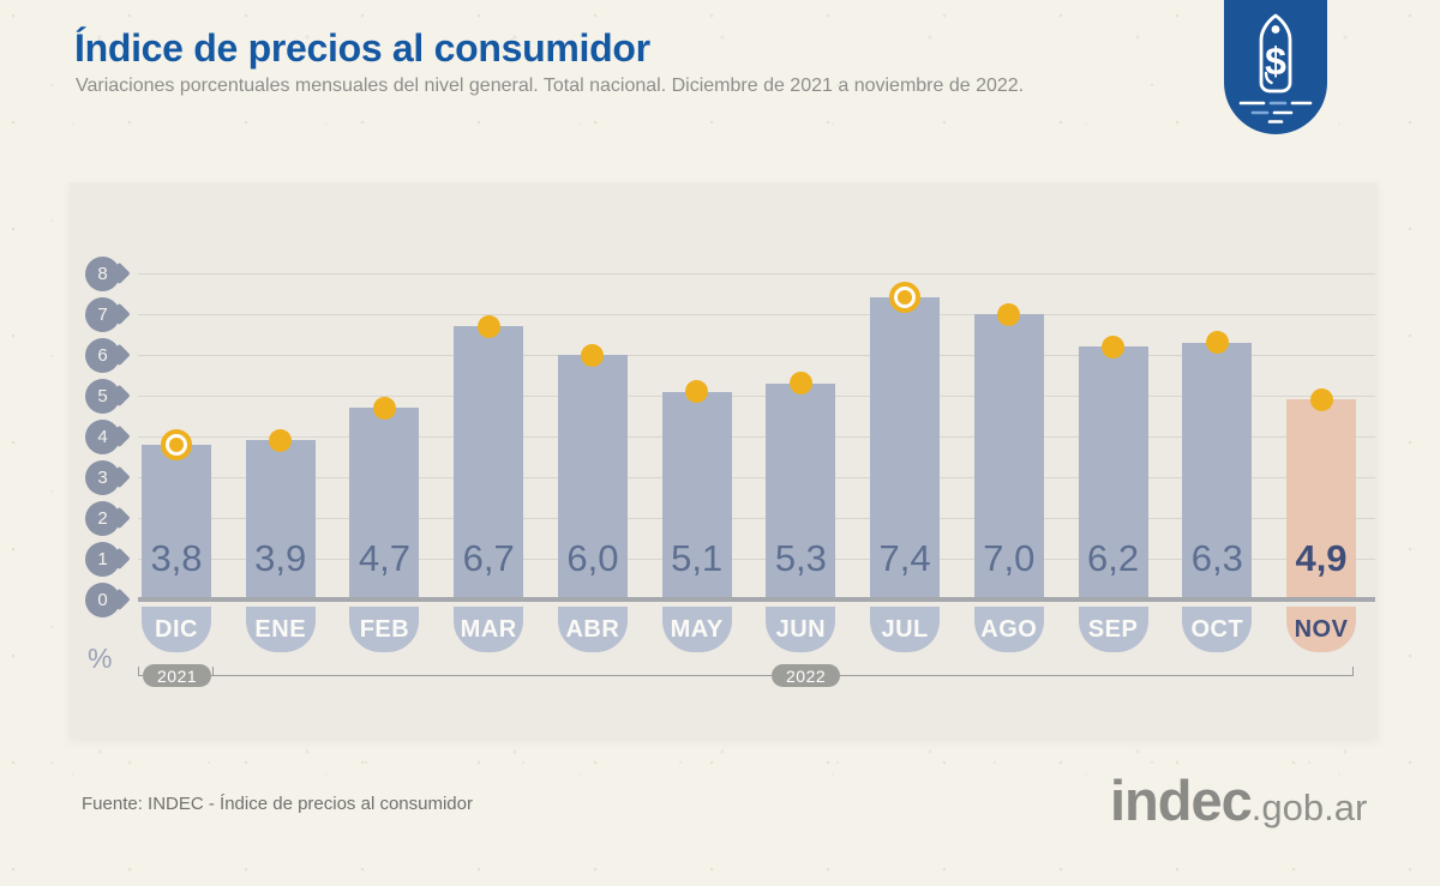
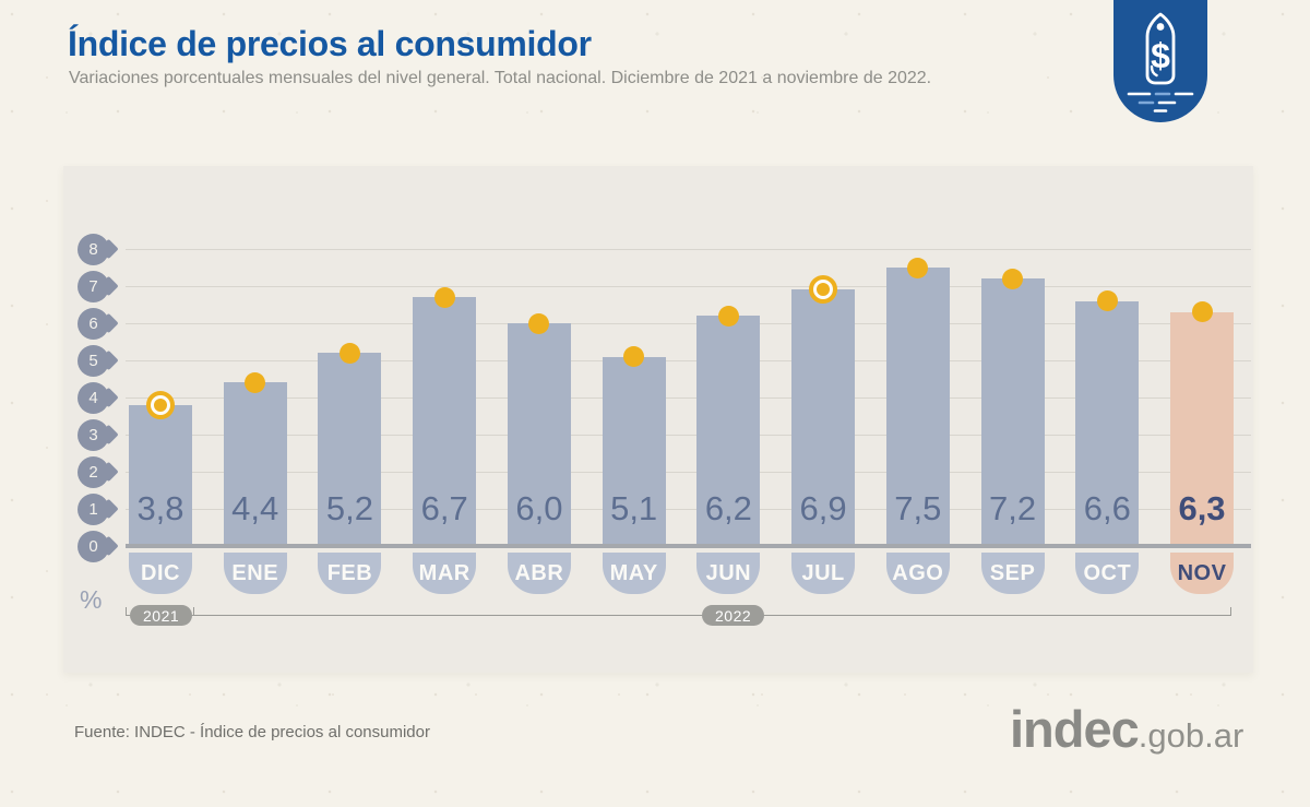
ENE: 3,9 -> 4,4
FEB: 4,7 -> 5,2
JUN: 5,3 -> 6,2
JUL: 7,4 -> 6,9
AGO: 7,0 -> 7,5
SEP: 6,2 -> 7,2
OCT: 6,3 -> 6,6
NOV: 4,9 -> 6,3
